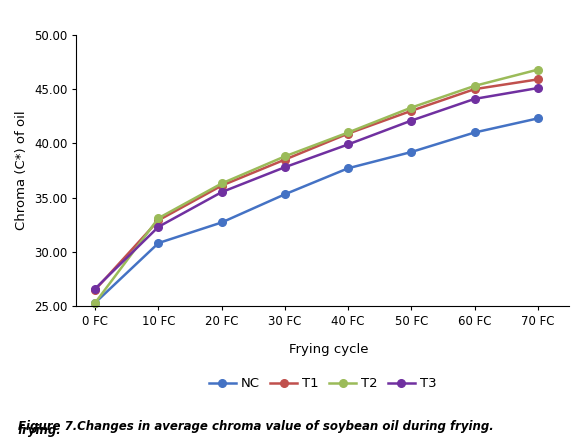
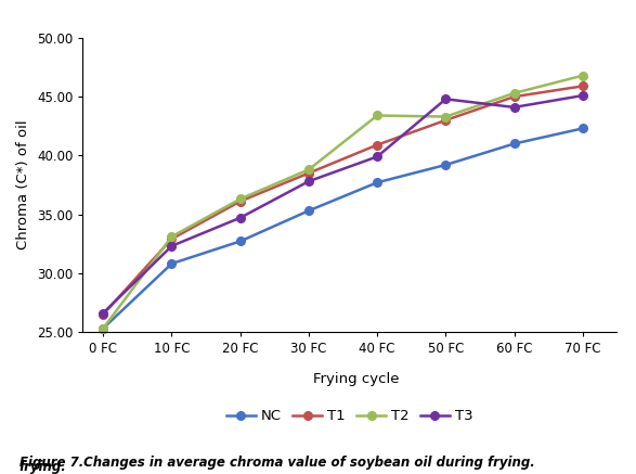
T3/20 FC: 35.5 -> 34.7
T2/40 FC: 41.0 -> 43.4
T3/50 FC: 42.1 -> 44.8
